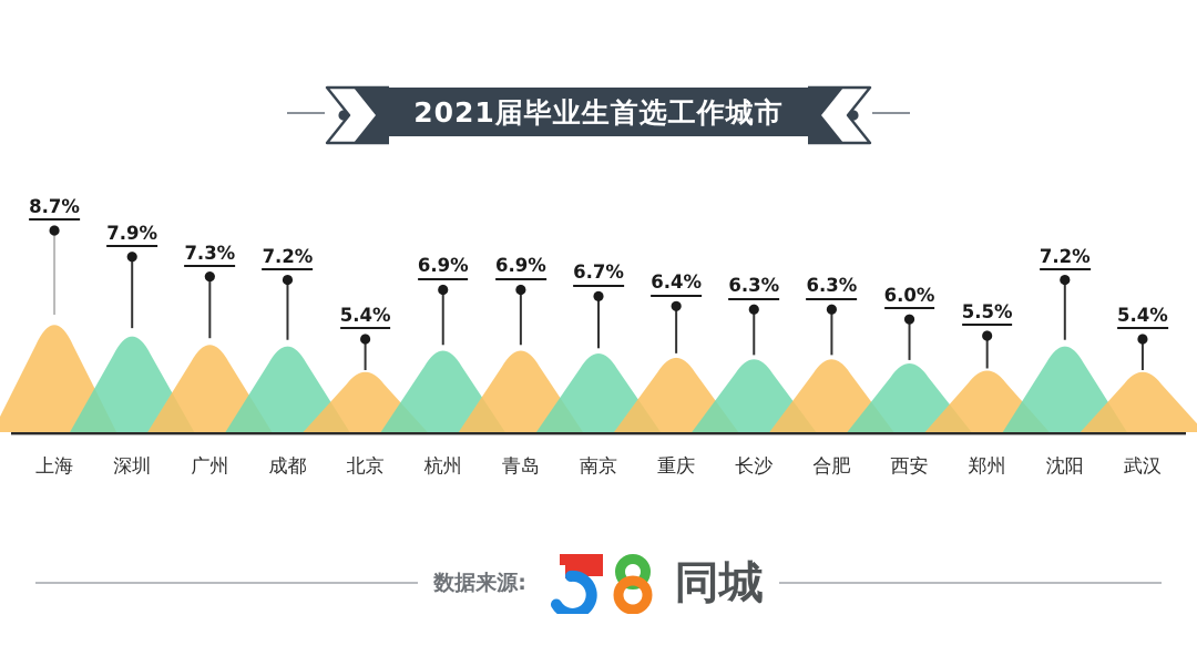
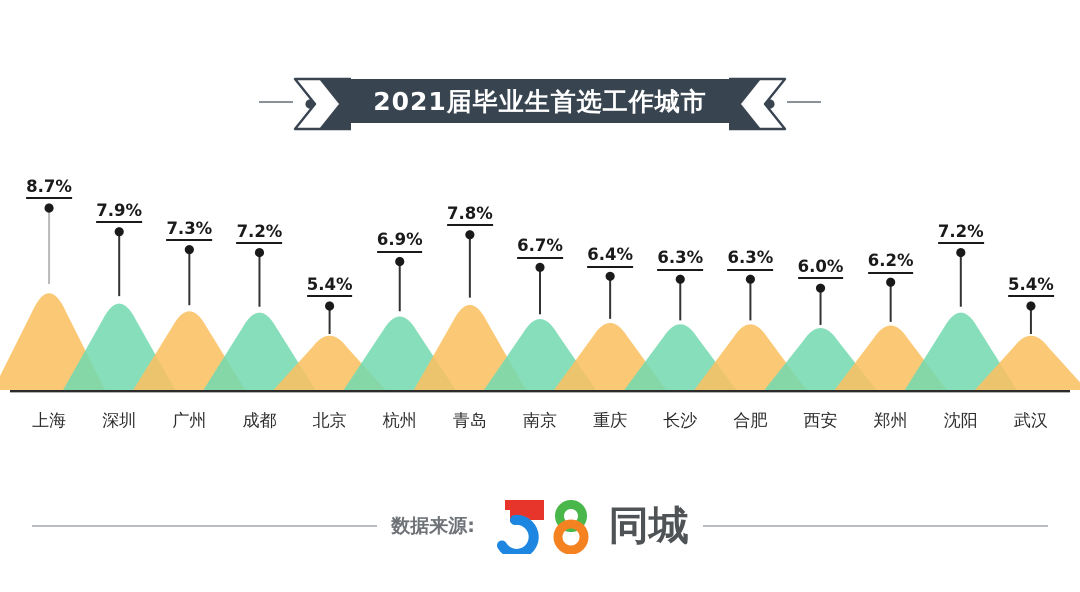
青岛: 6.9% -> 7.8%
郑州: 5.5% -> 6.2%
